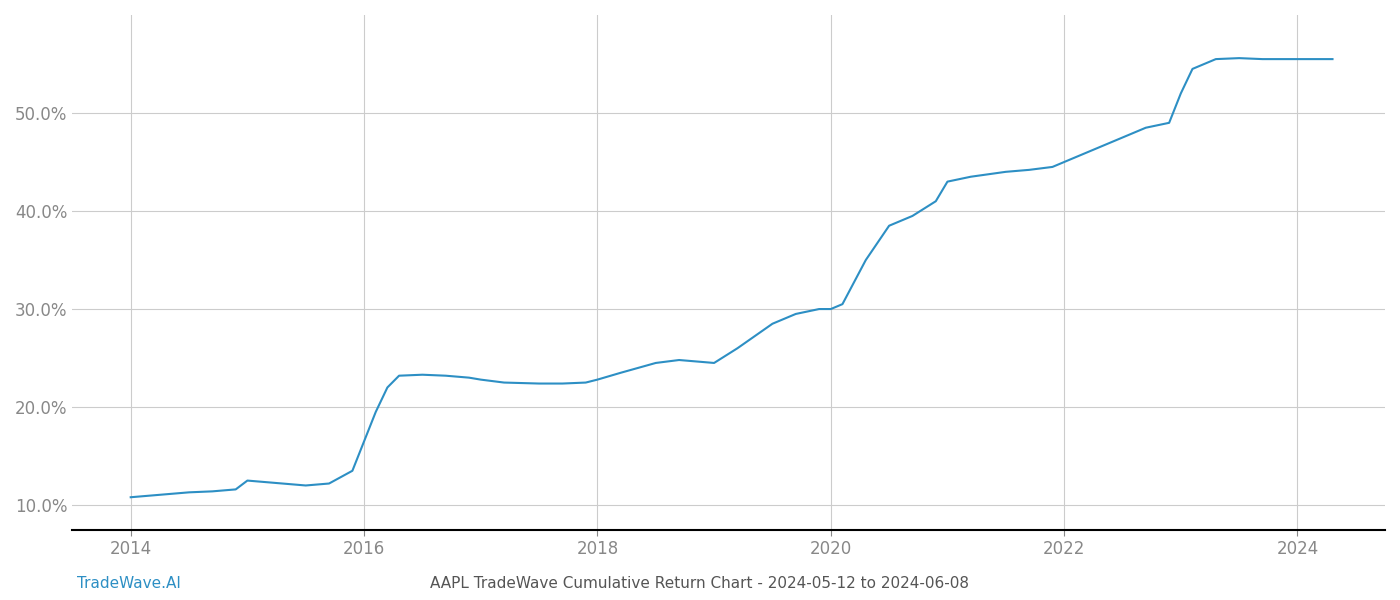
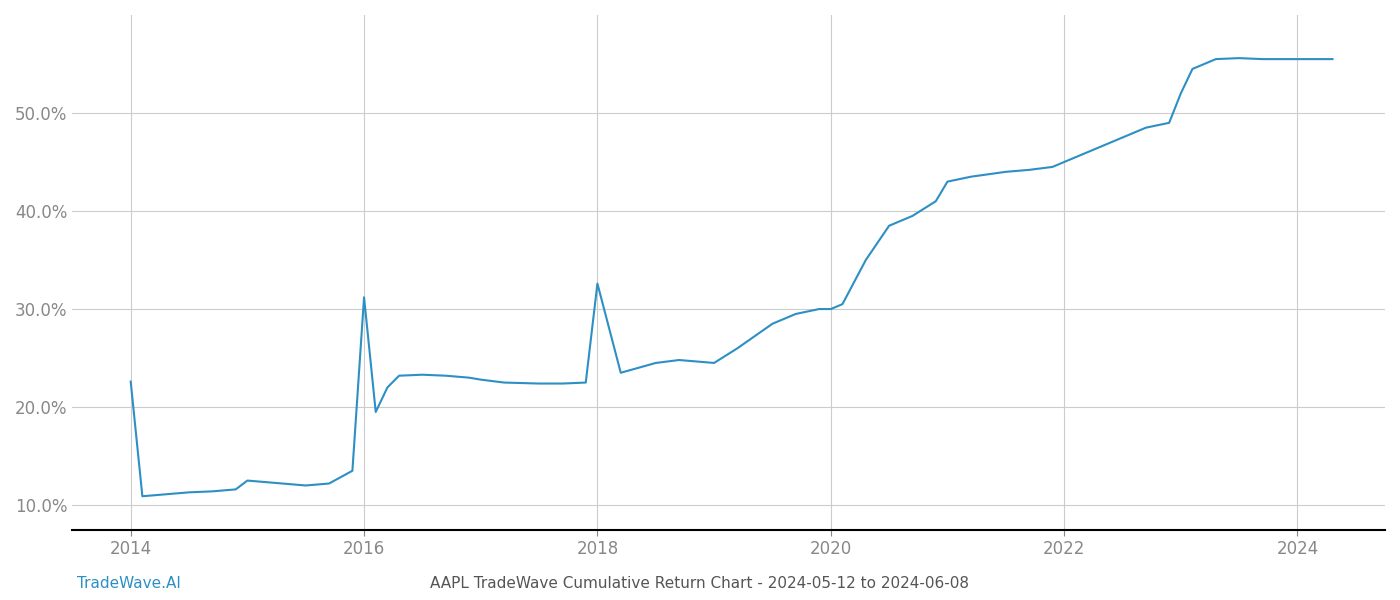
2014: 10.8% -> 22.6%
2016: 16.5% -> 31.2%
2018: 22.8% -> 32.6%
